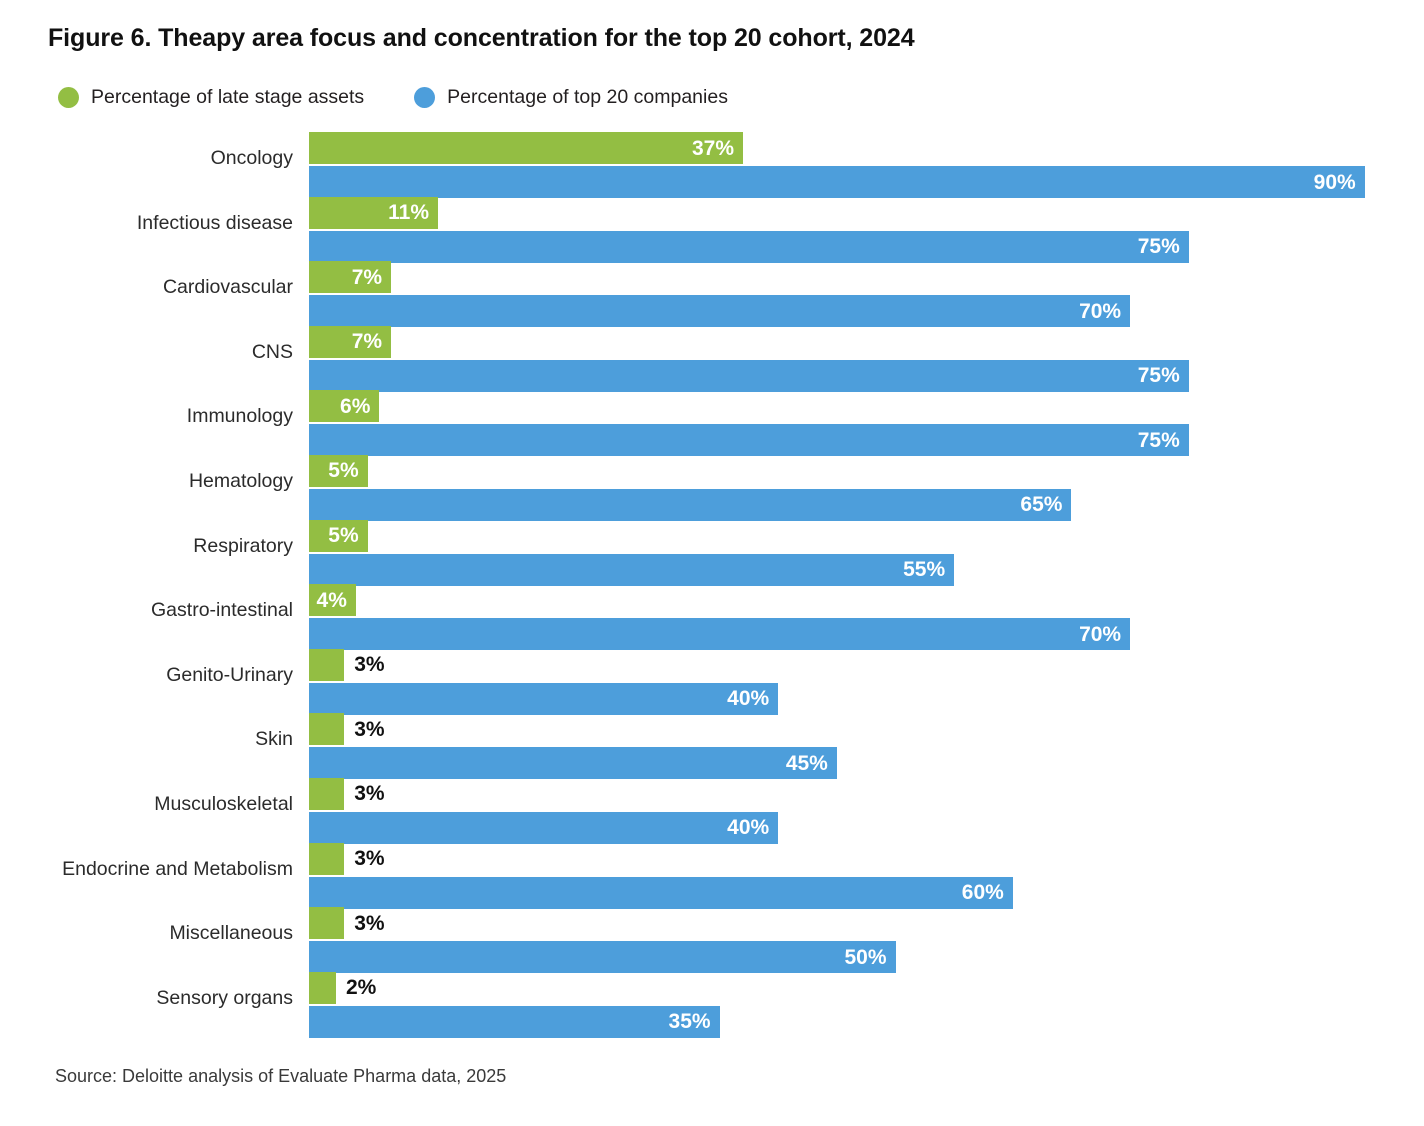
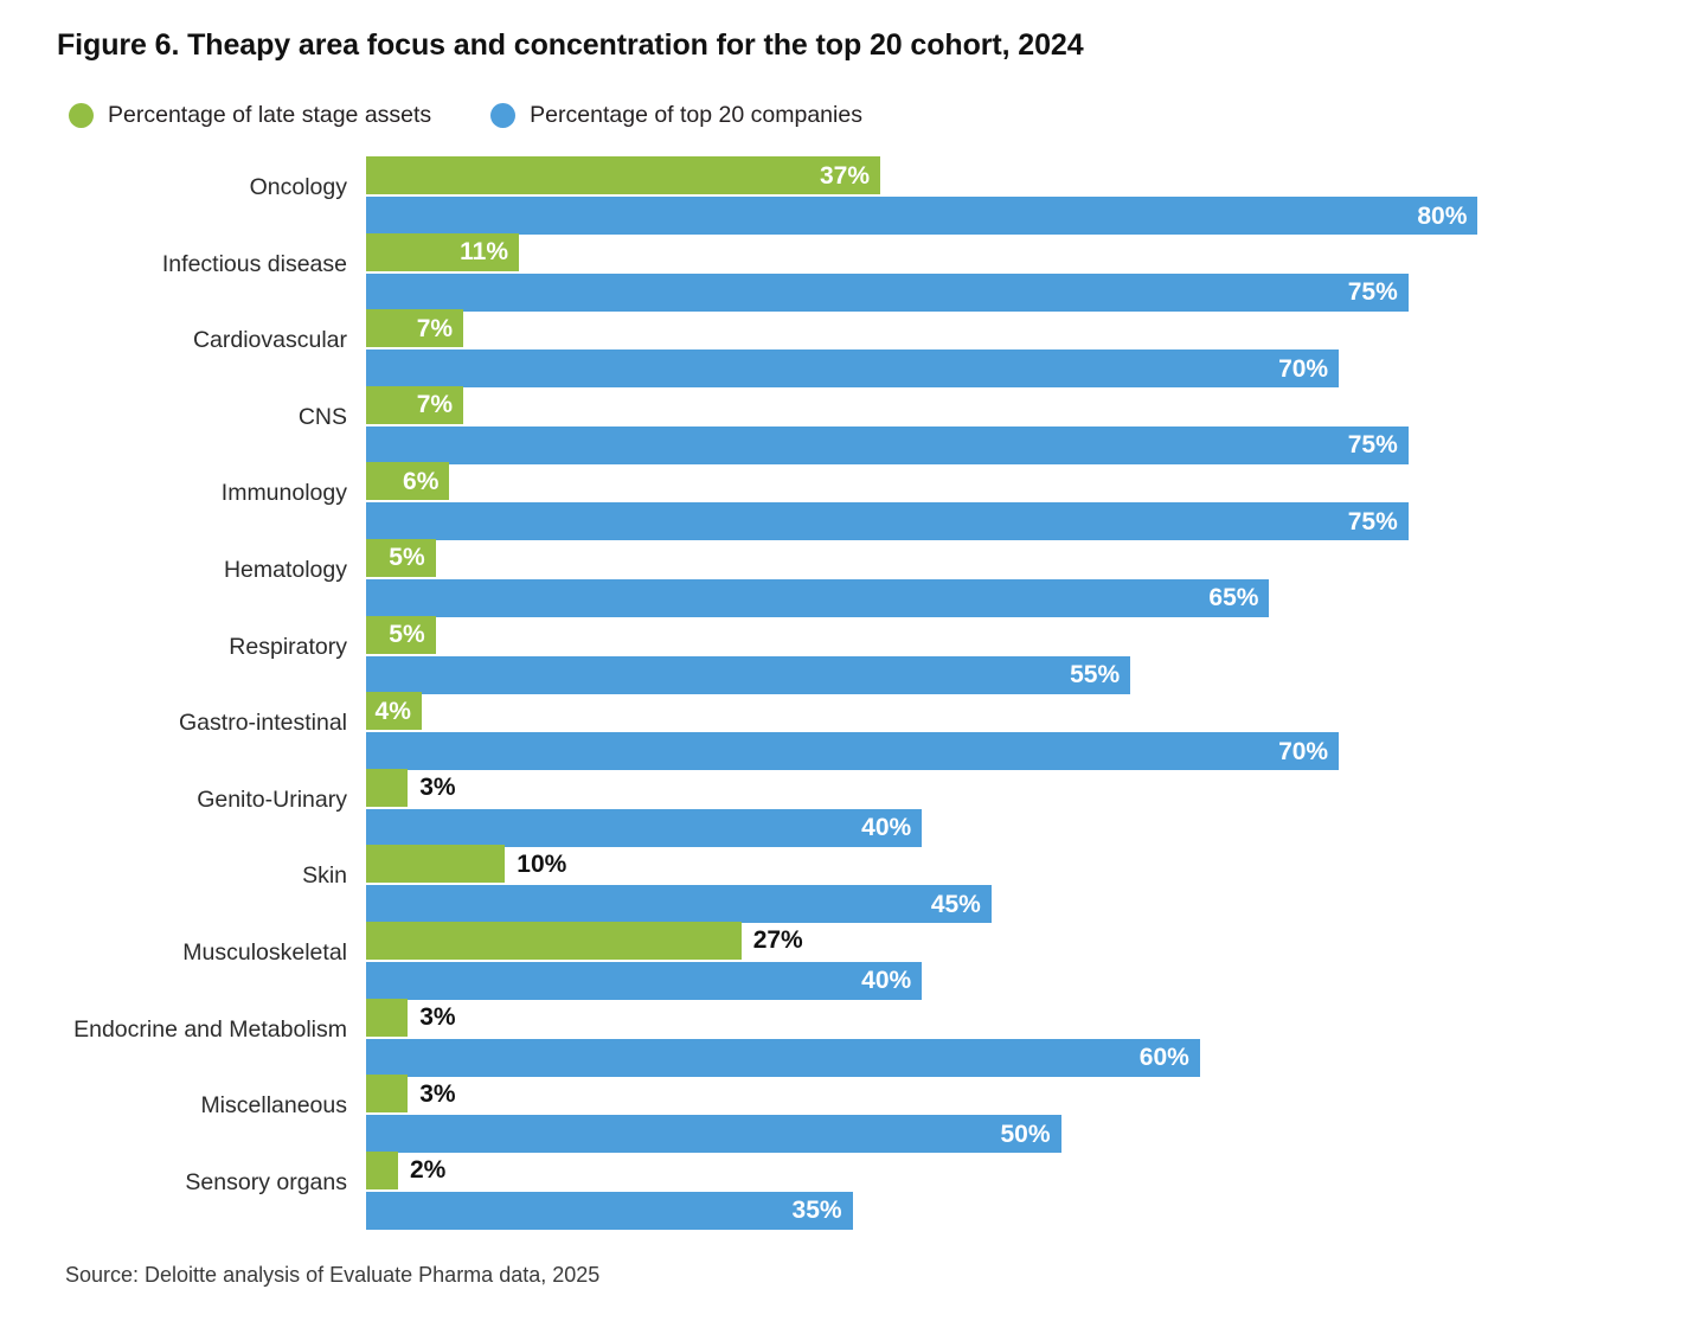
Percentage of top 20 companies/Oncology: 90% -> 80%
Percentage of late stage assets/Skin: 3% -> 10%
Percentage of late stage assets/Musculoskeletal: 3% -> 27%
